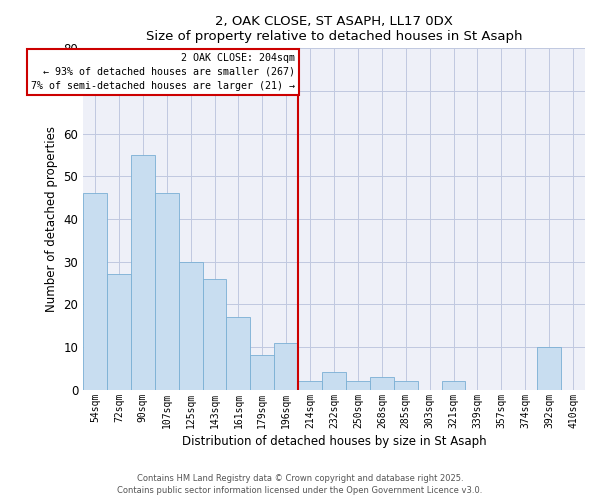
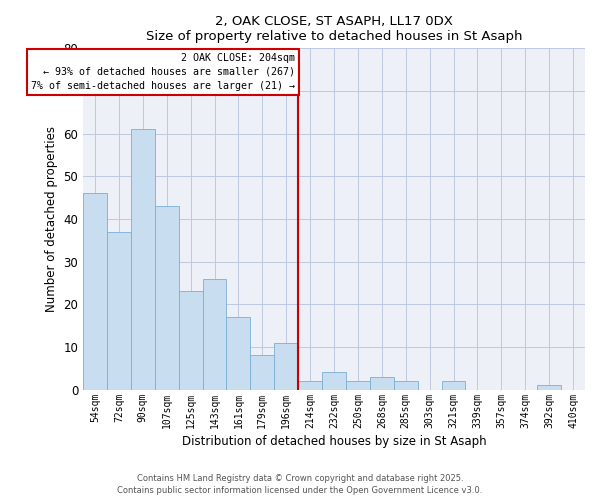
72sqm: 27 -> 37
90sqm: 55 -> 61
107sqm: 46 -> 43
125sqm: 30 -> 23
392sqm: 10 -> 1
